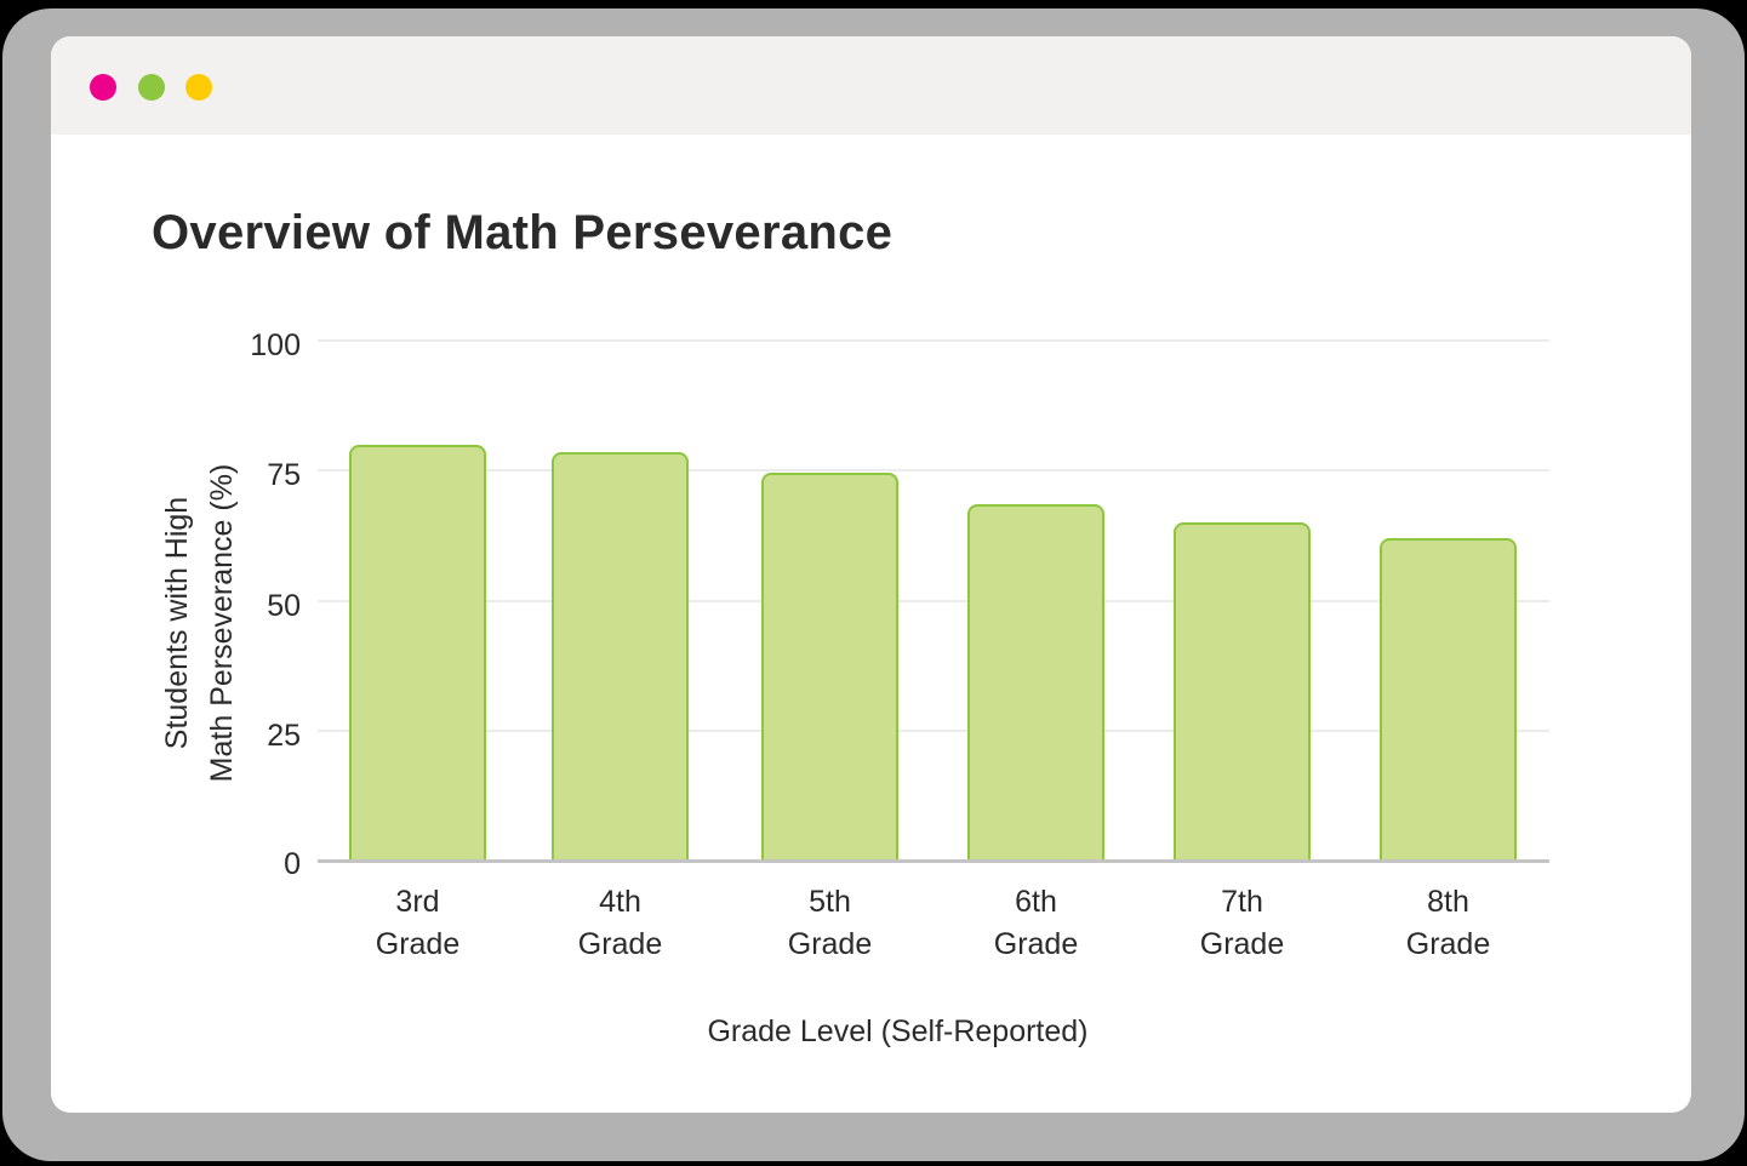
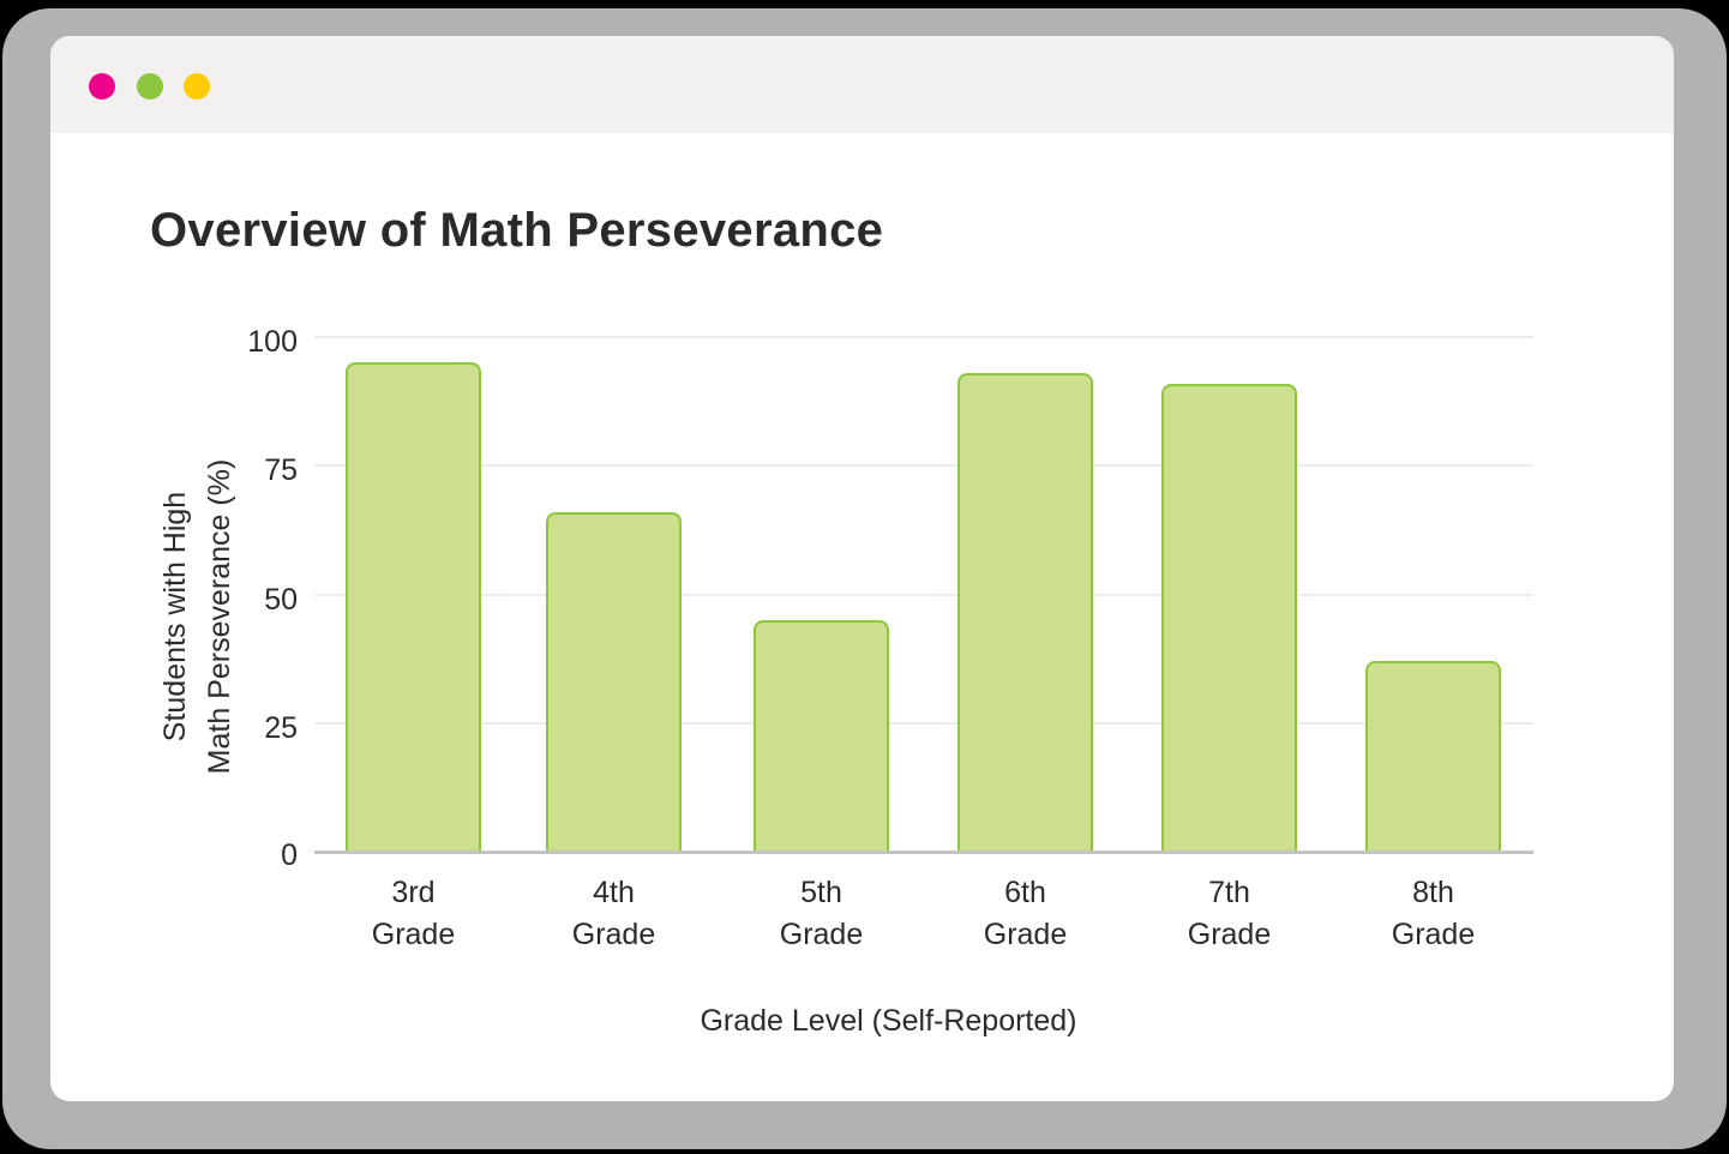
3rd Grade: 80 -> 95
4th Grade: 78 -> 66
5th Grade: 74 -> 45
6th Grade: 68 -> 93
7th Grade: 65 -> 91
8th Grade: 62 -> 37
